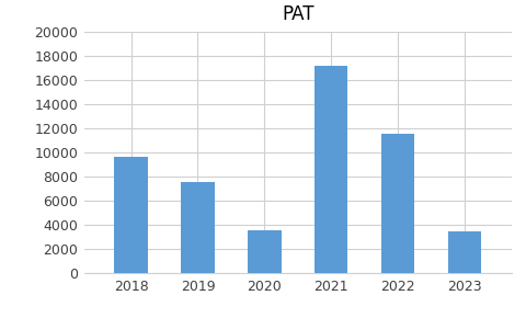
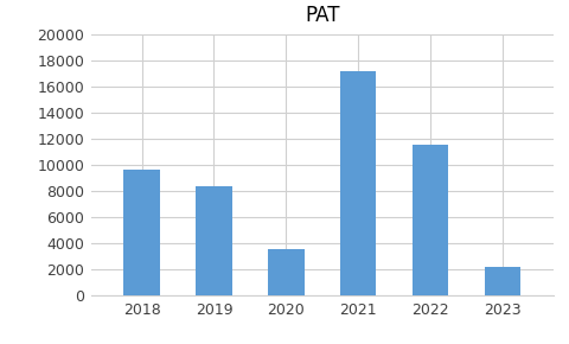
2019: 7600 -> 8400
2023: 3500 -> 2200
